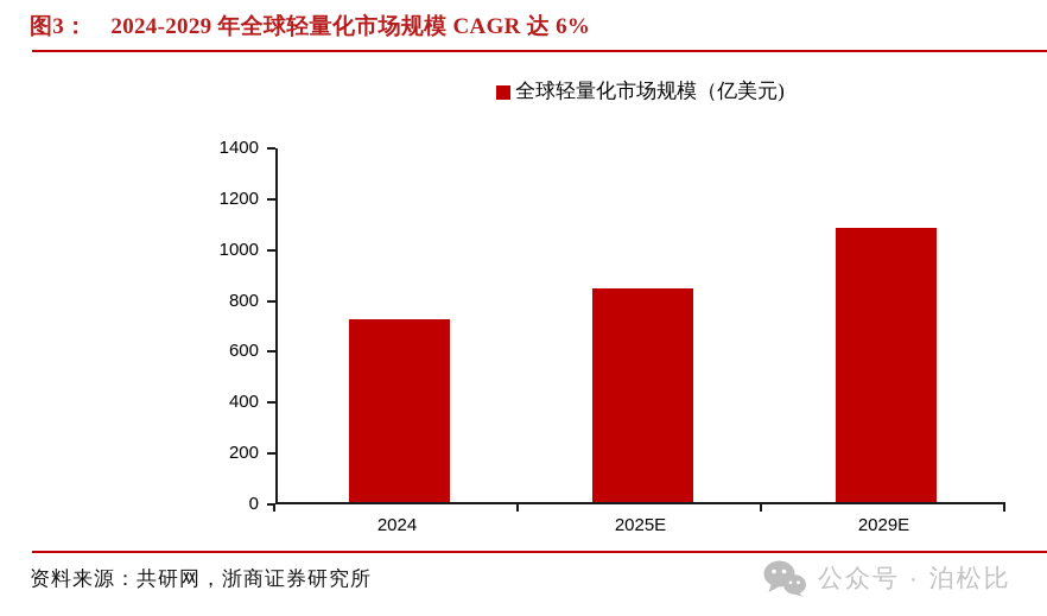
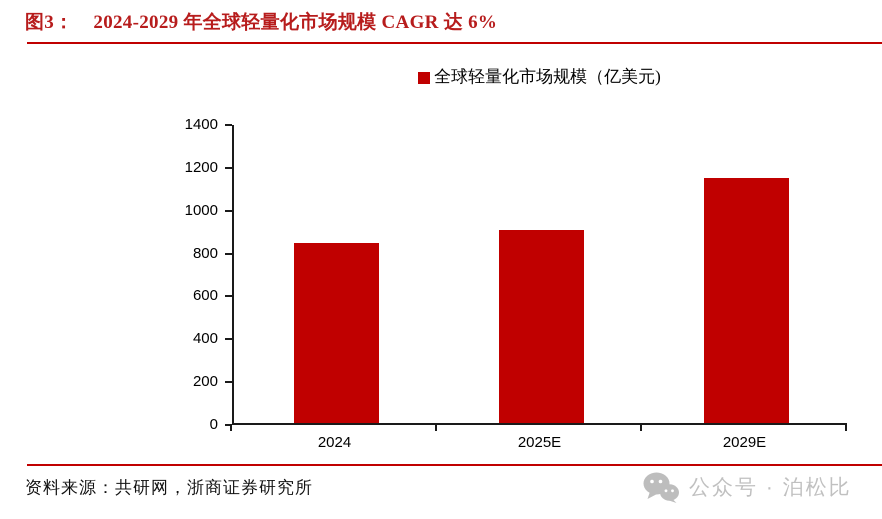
2024: 720 -> 840
2025E: 840 -> 900
2029E: 1080 -> 1140
